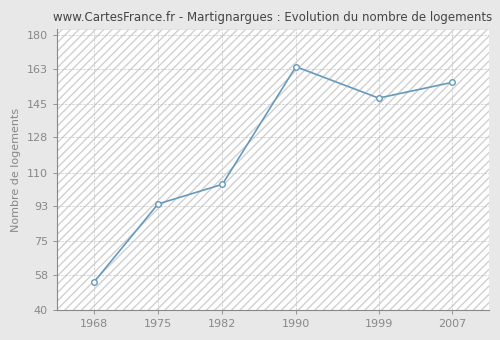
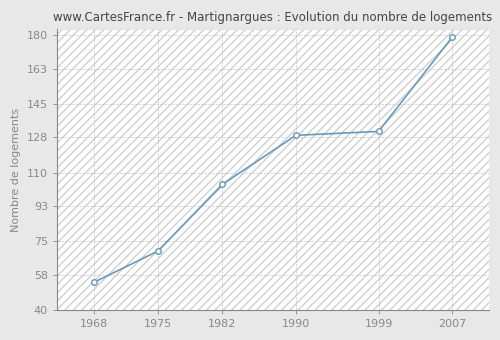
1975: 94 -> 70
1990: 164 -> 129
1999: 148 -> 131
2007: 156 -> 179
